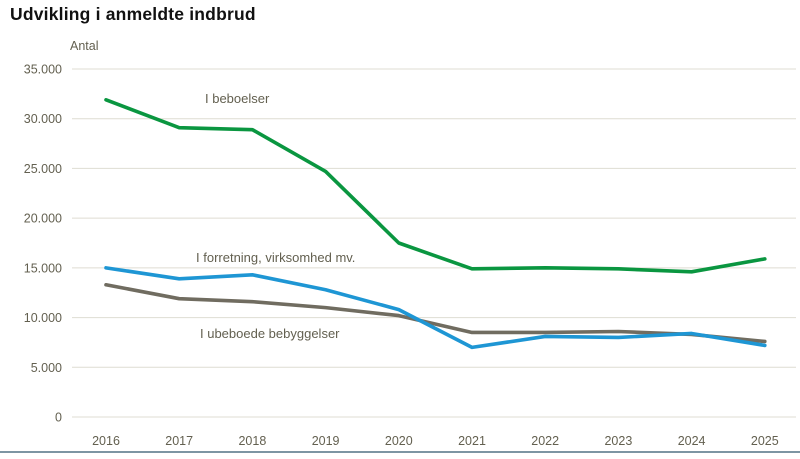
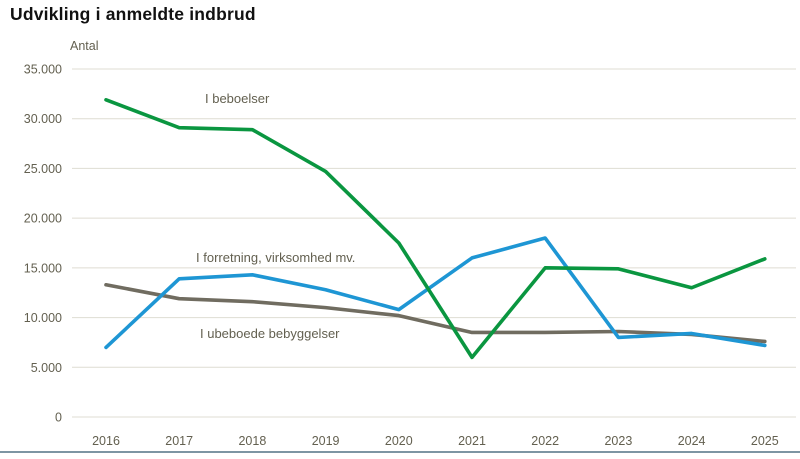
I forretning, virksomhed mv./2016: 15000 -> 7000
I beboelser/2021: 15000 -> 6000
I forretning, virksomhed mv./2021: 7000 -> 16000
I forretning, virksomhed mv./2022: 8000 -> 18000
I beboelser/2024: 15000 -> 13000
